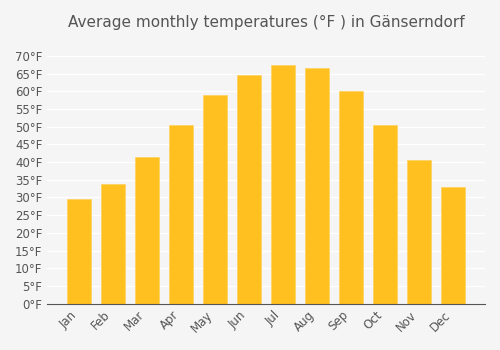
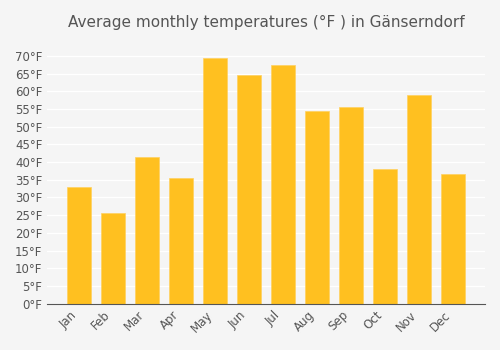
Jan: 29.5°F -> 33.0°F
Feb: 33.8°F -> 25.5°F
Apr: 50.5°F -> 35.5°F
May: 59.0°F -> 69.5°F
Aug: 66.5°F -> 54.5°F
Sep: 60.0°F -> 55.5°F
Oct: 50.5°F -> 38.0°F
Nov: 40.5°F -> 59.0°F
Dec: 33.0°F -> 36.5°F
